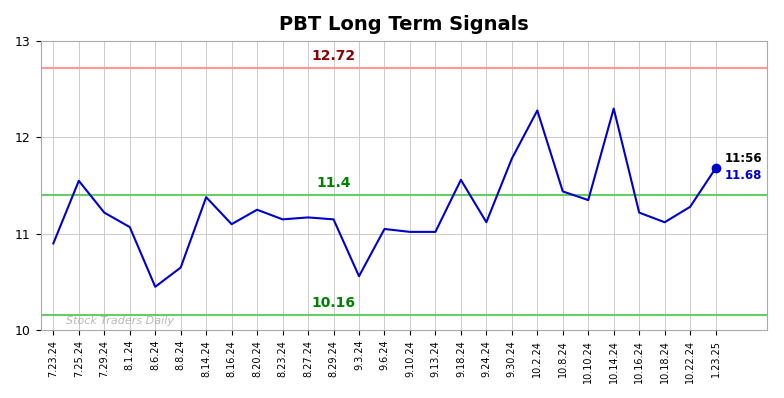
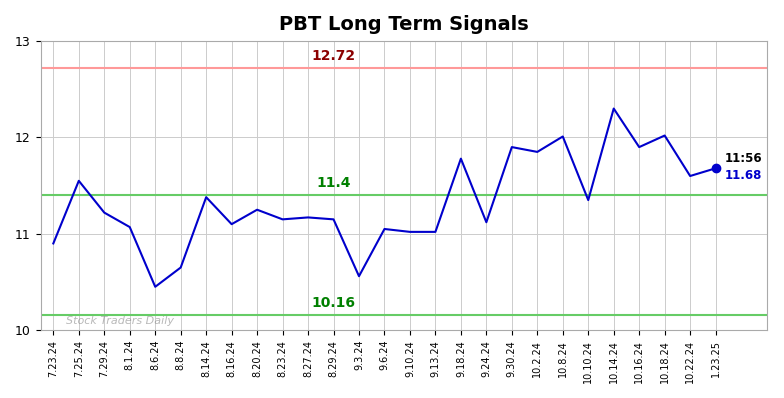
9.18.24: 11.56 -> 11.78
9.30.24: 11.78 -> 11.90
10.2.24: 12.28 -> 11.85
10.8.24: 11.44 -> 12.01
10.16.24: 11.22 -> 11.90
10.18.24: 11.12 -> 12.02
10.22.24: 11.28 -> 11.60
